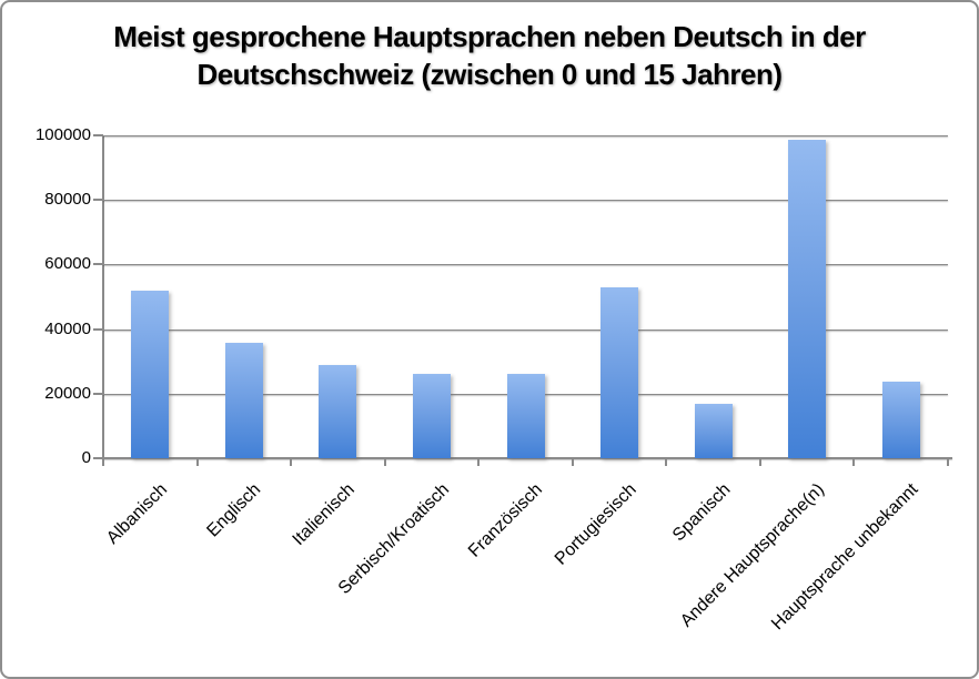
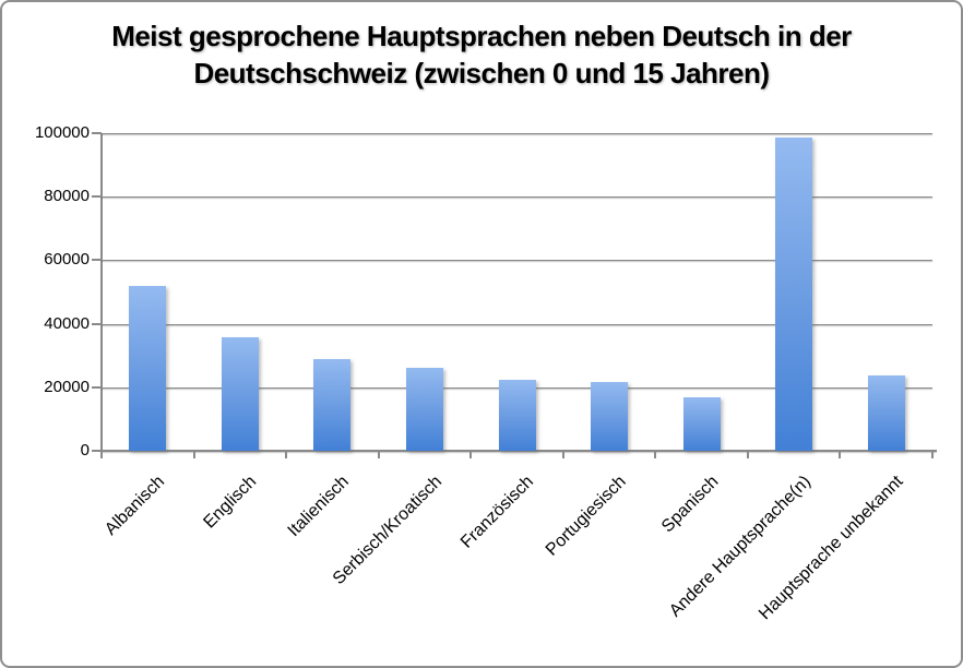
Französisch: 26000 -> 22000
Portugiesisch: 53000 -> 22000
